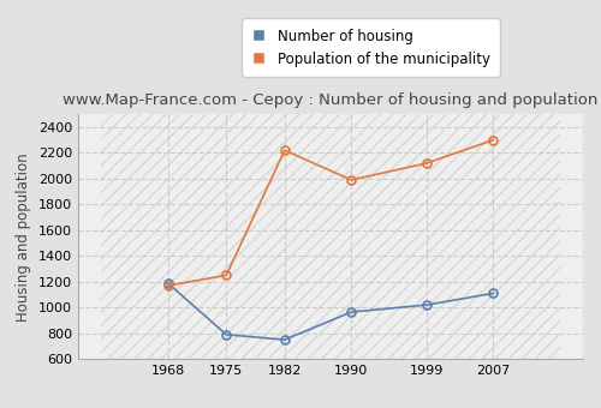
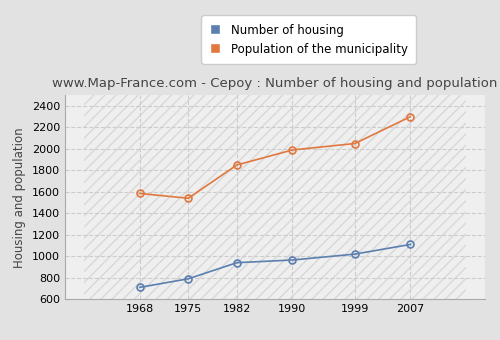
Number of housing/1968: 1190 -> 710
Population of the municipality/1968: 1170 -> 1580
Population of the municipality/1975: 1250 -> 1540
Number of housing/1982: 750 -> 940
Population of the municipality/1982: 2220 -> 1850
Population of the municipality/1999: 2120 -> 2050
